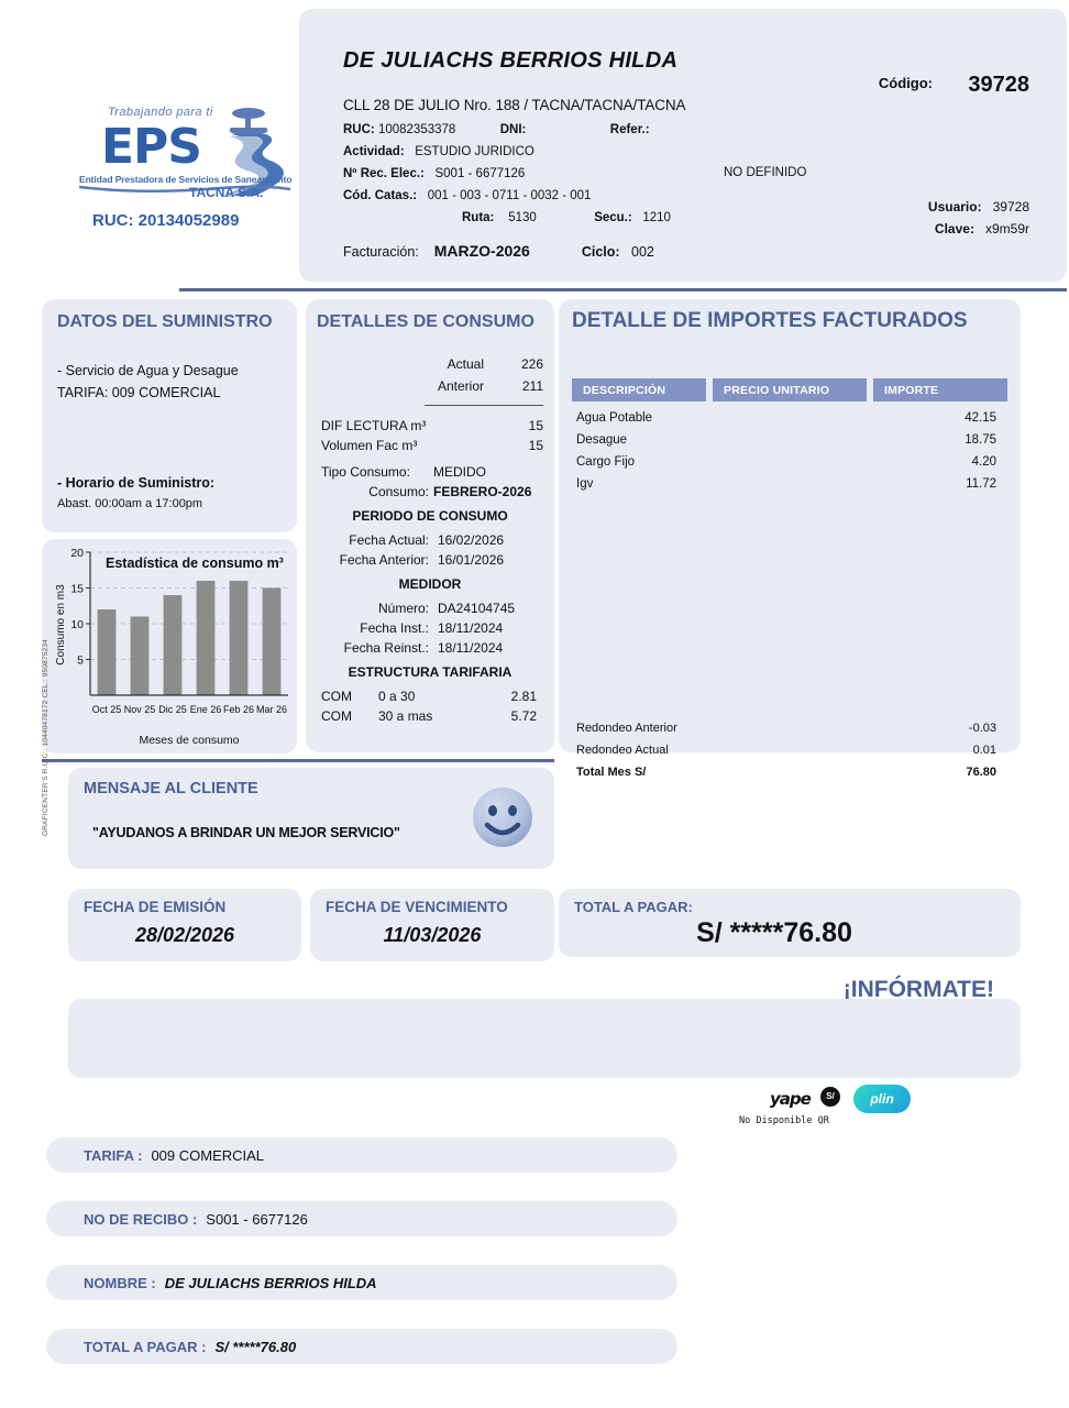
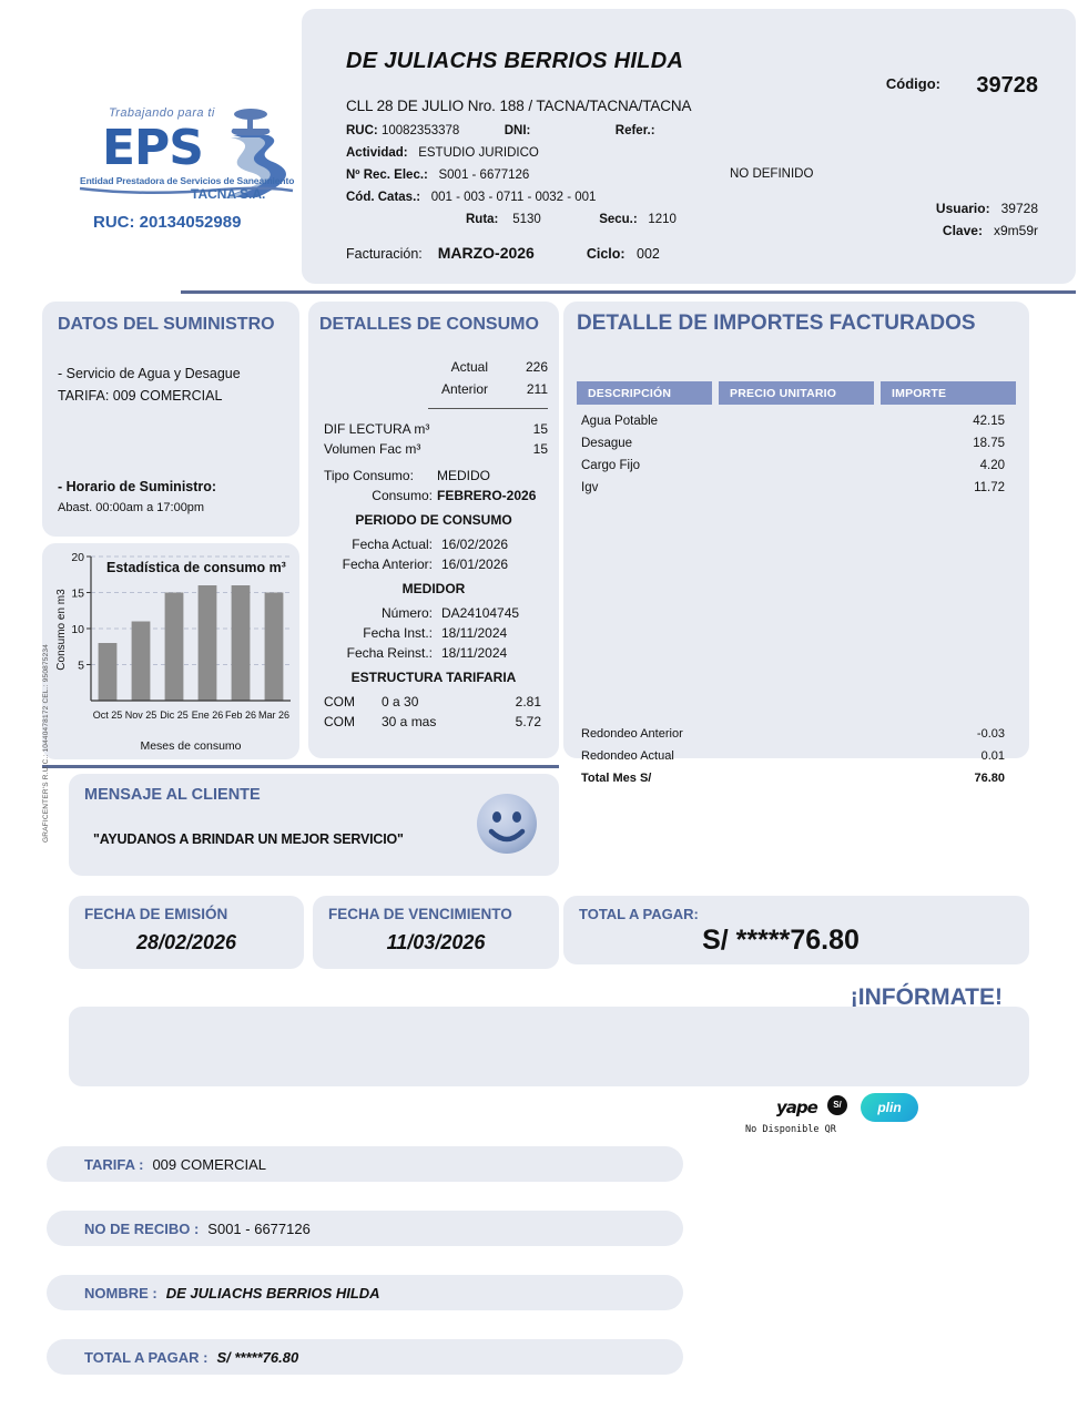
Oct 25: 12 -> 8
Dic 25: 14 -> 15
